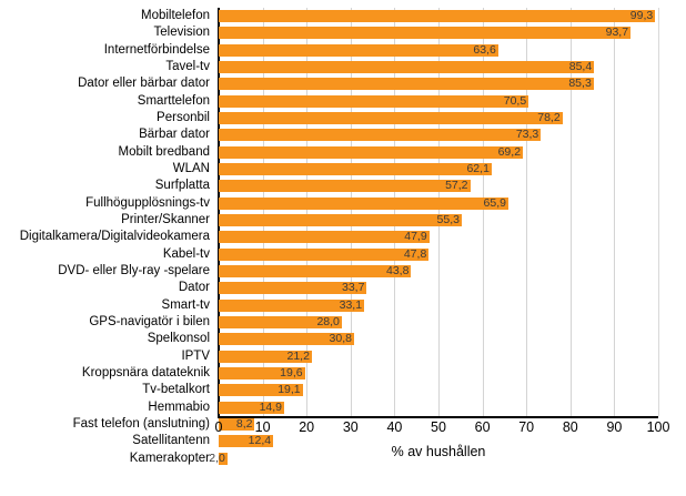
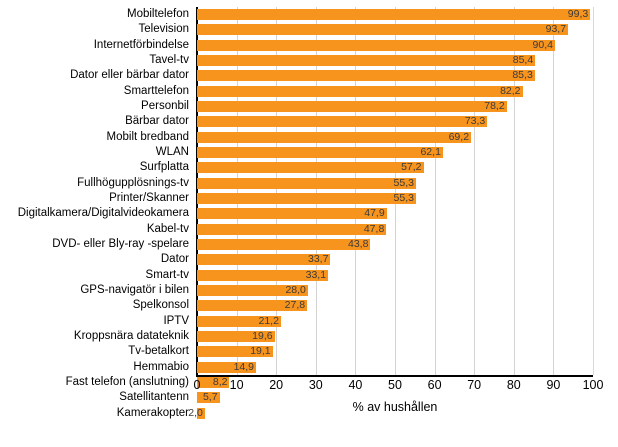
Internetförbindelse: 63,6 -> 90,4
Smarttelefon: 70,5 -> 82,2
Fullhögupplösnings-tv: 65,9 -> 55,3
Spelkonsol: 30,8 -> 27,8
Satellitantenn: 12,4 -> 5,7
